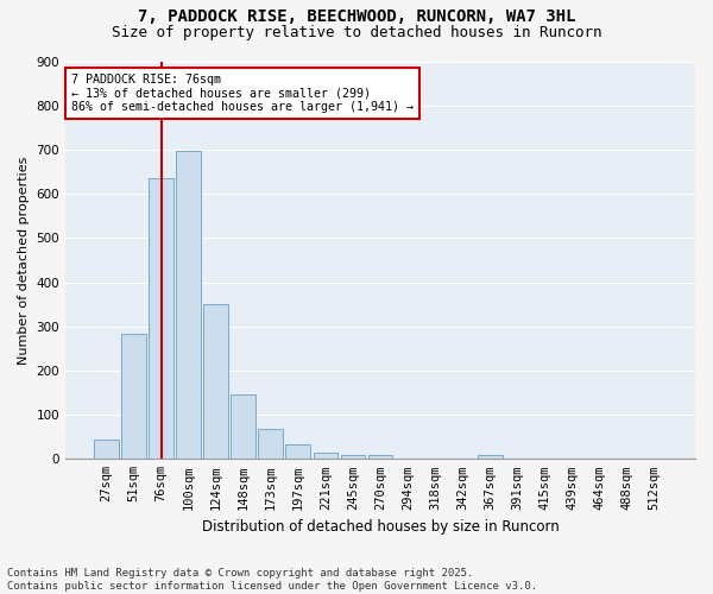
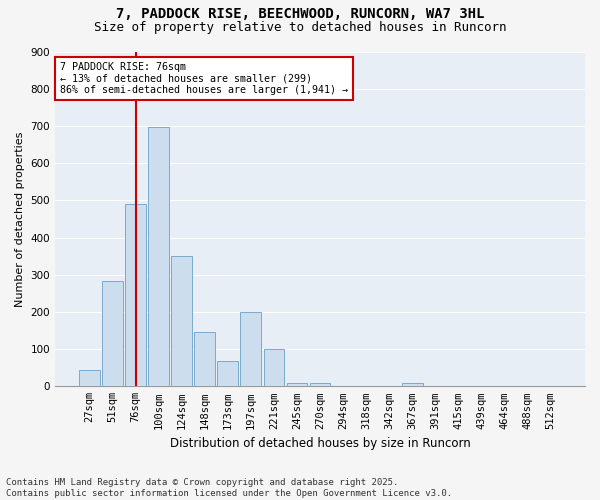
76sqm: 635 -> 490
197sqm: 32 -> 200
221sqm: 14 -> 100
